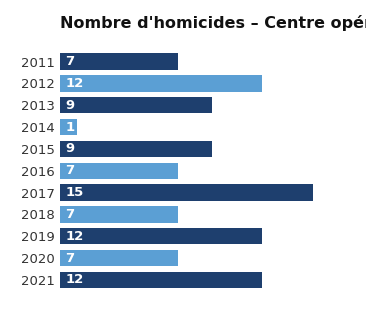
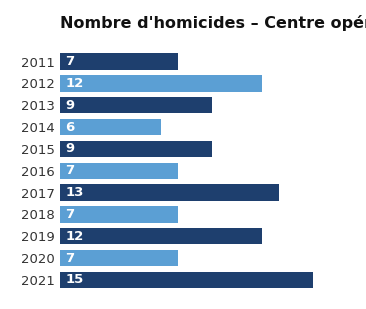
2014: 1 -> 6
2017: 15 -> 13
2021: 12 -> 15
